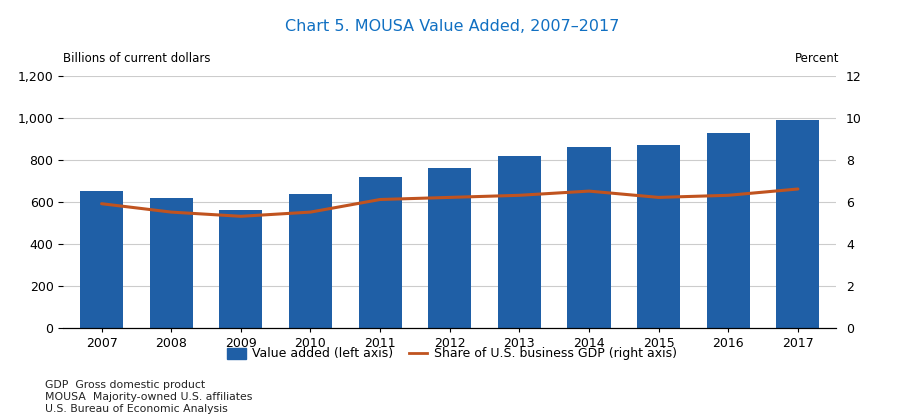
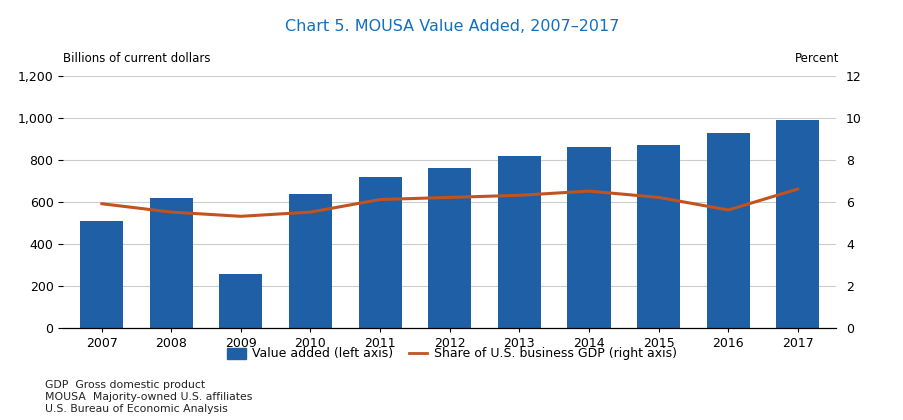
Value added (left axis)/2007: 650 -> 510
Value added (left axis)/2009: 560 -> 255
Share of U.S. business GDP (right axis)/2016: 6.3 -> 5.6
